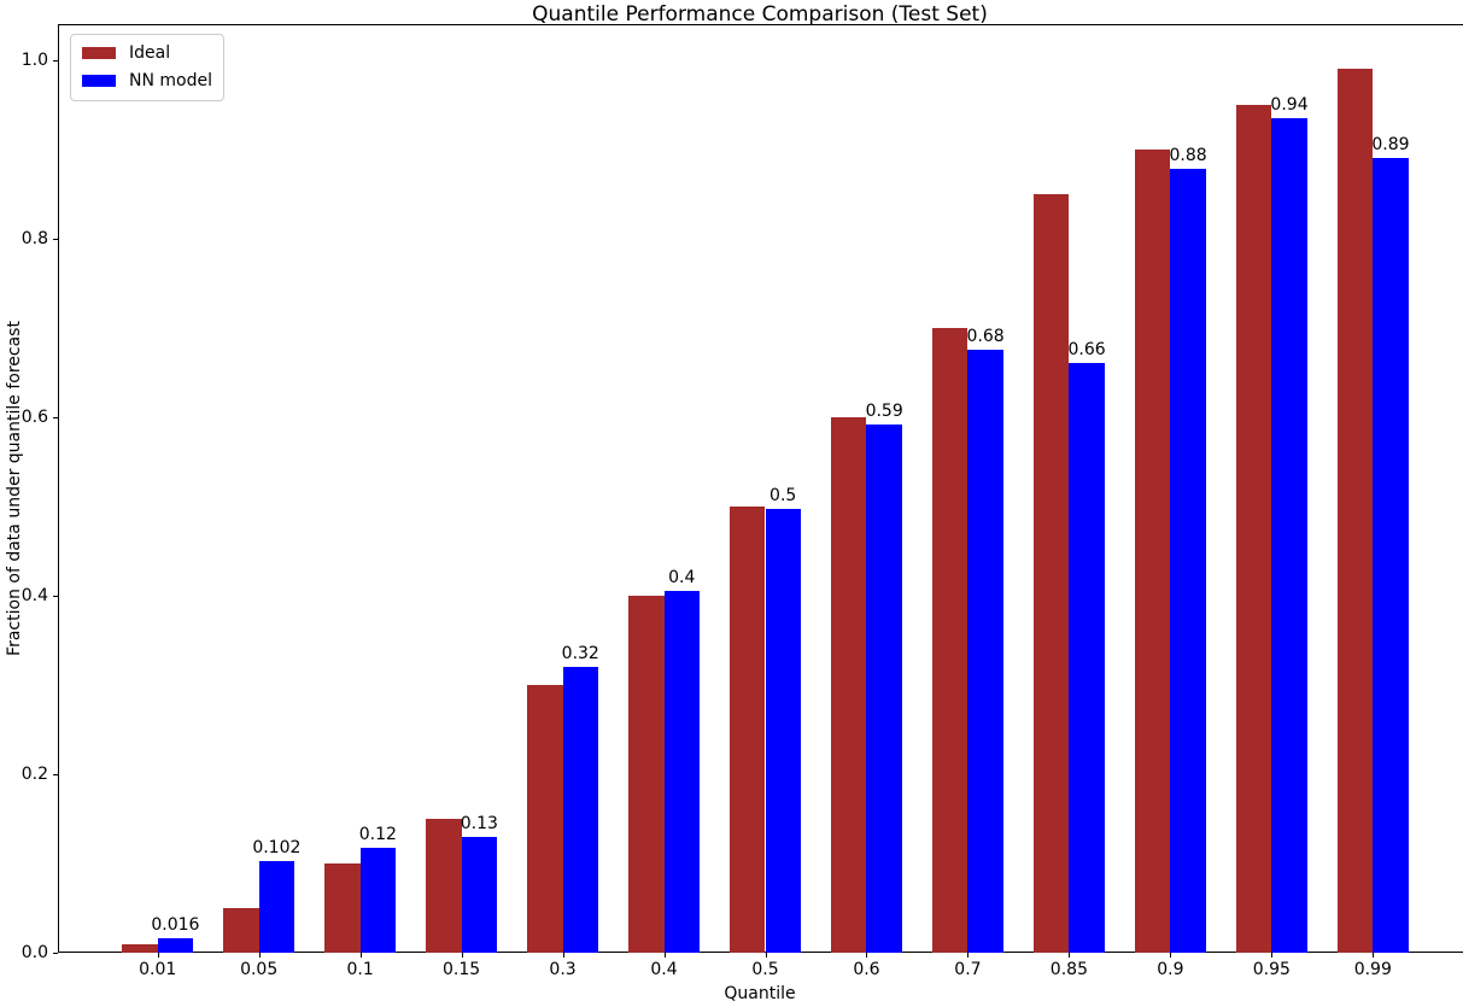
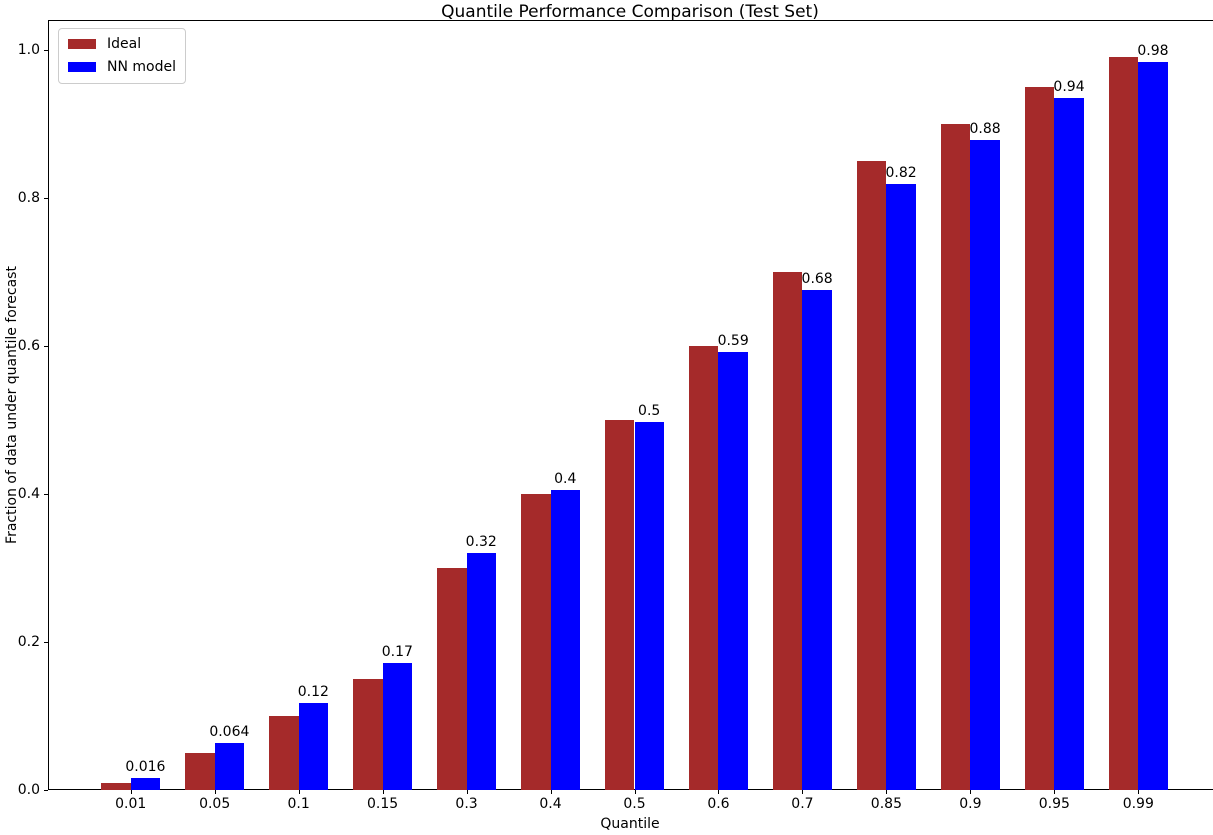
NN model/0.05: 0.102 -> 0.064
NN model/0.15: 0.13 -> 0.17
NN model/0.85: 0.66 -> 0.82
NN model/0.99: 0.89 -> 0.98
